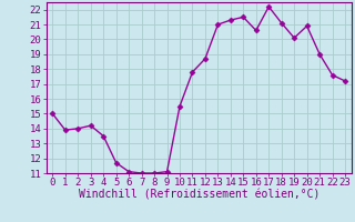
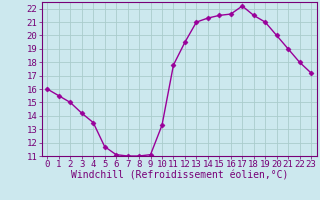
0: 15.0 -> 16.0
1: 13.9 -> 15.5
2: 14.0 -> 15.0
10: 15.5 -> 13.3
12: 18.7 -> 19.5
16: 20.6 -> 21.6
18: 21.1 -> 21.5
19: 20.1 -> 21.0
20: 20.9 -> 20.0
22: 17.6 -> 18.0
